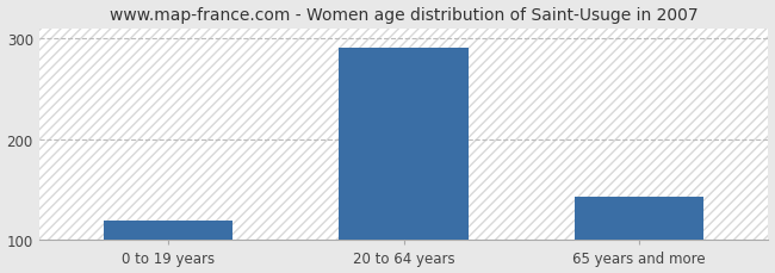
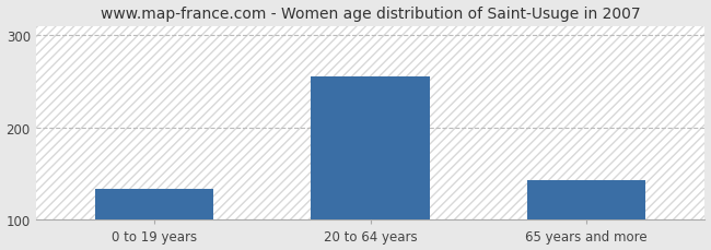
0 to 19 years: 120 -> 134
20 to 64 years: 291 -> 256
